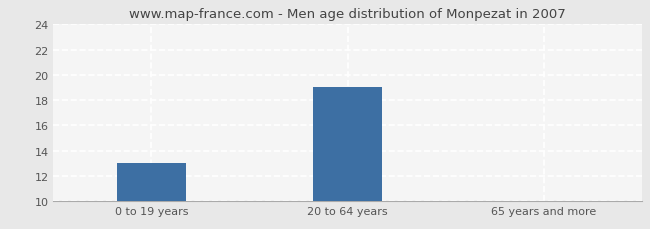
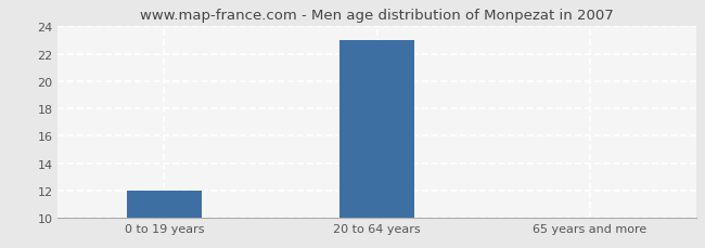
0 to 19 years: 13 -> 12
20 to 64 years: 19 -> 23
